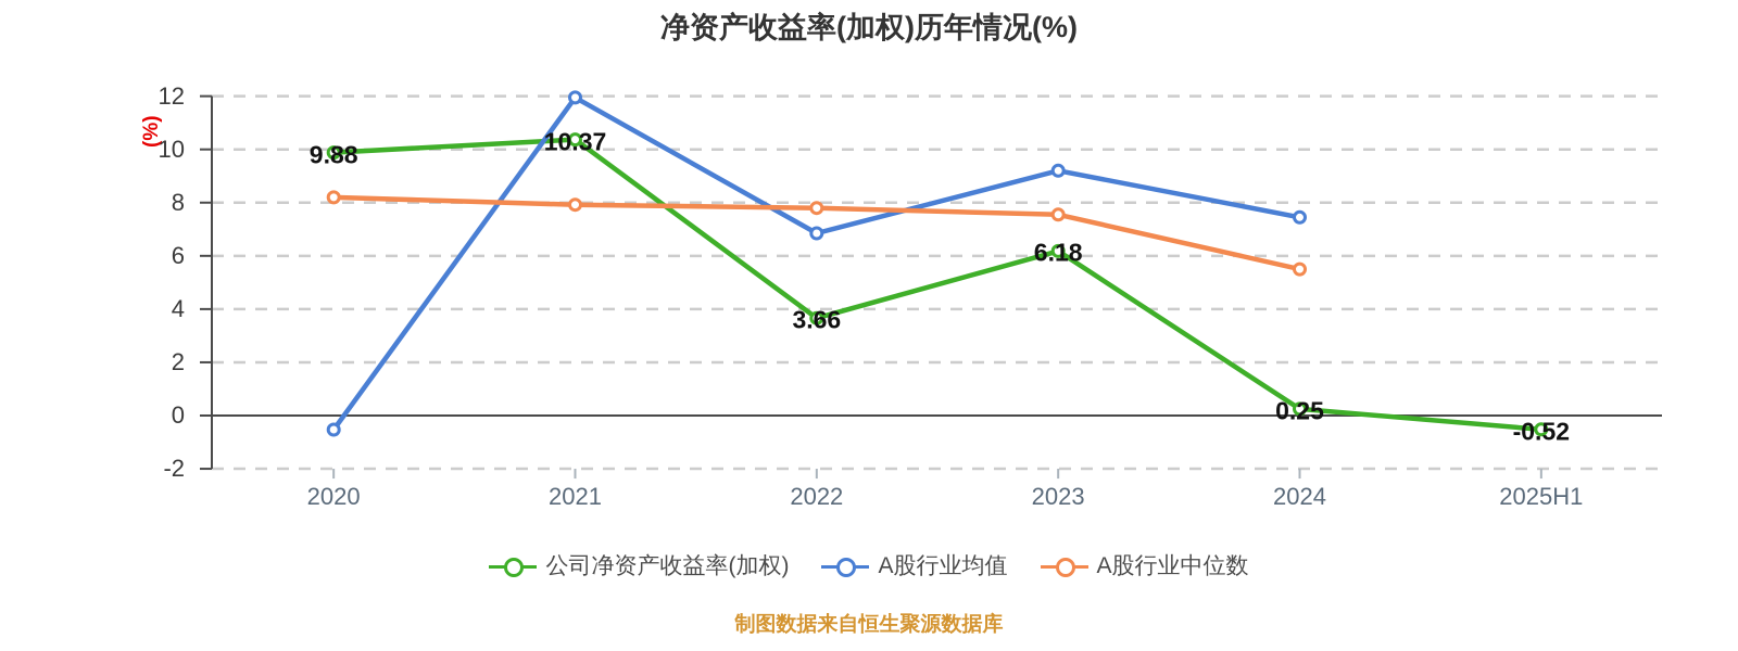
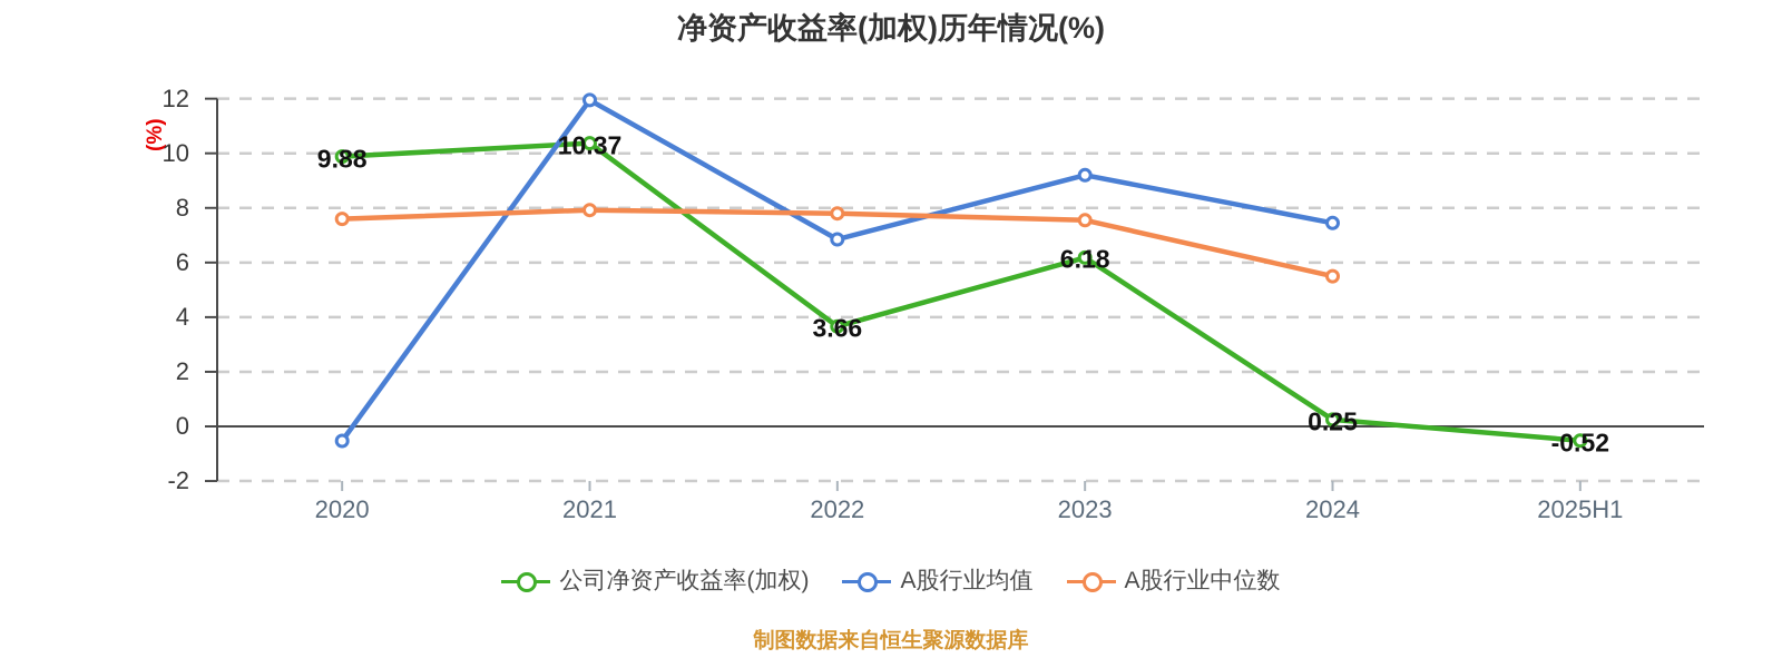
A股行业中位数/2020: 8.2 -> 7.6
